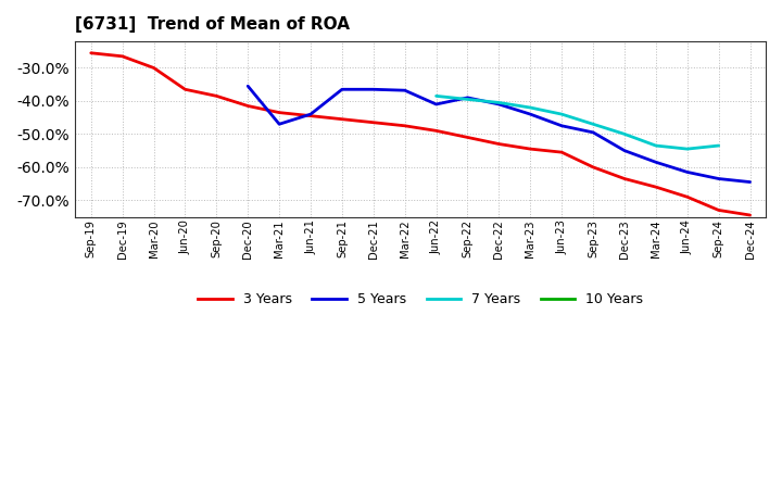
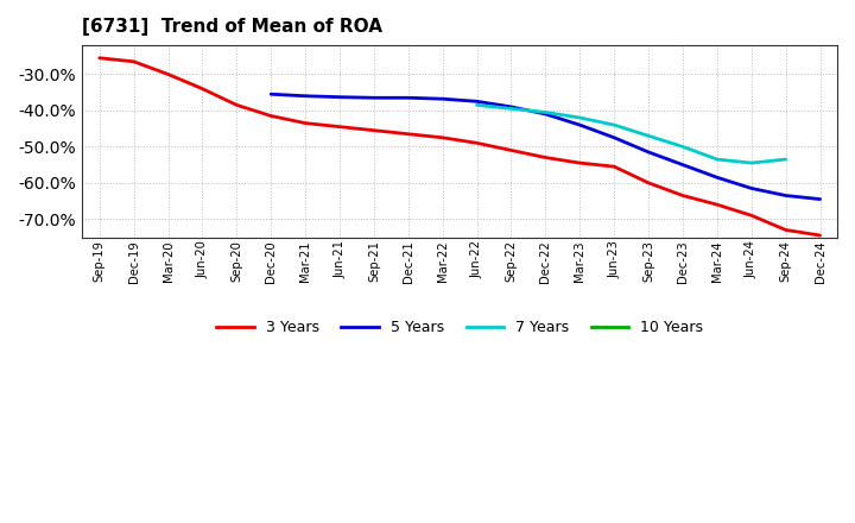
3 Years/Jun-20: -36.5% -> -34.0%
5 Years/Mar-21: -47.0% -> -36.0%
5 Years/Jun-21: -44.0% -> -36.3%
5 Years/Jun-22: -41.0% -> -37.5%
5 Years/Sep-23: -49.5% -> -51.5%
